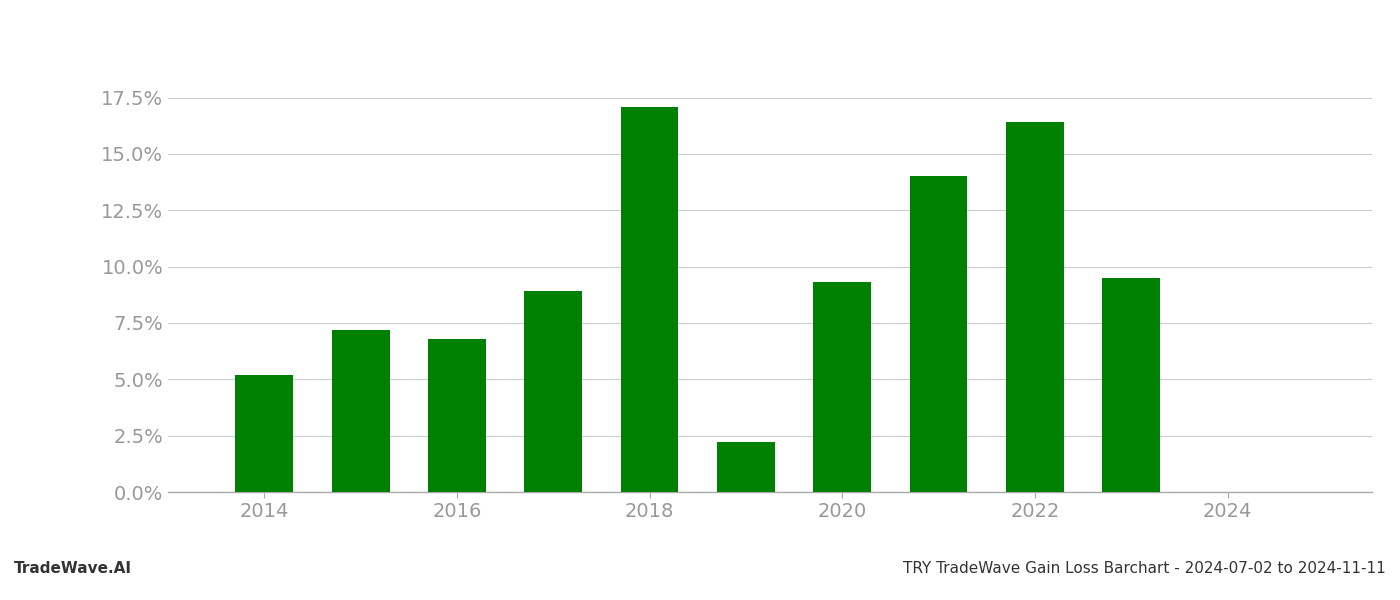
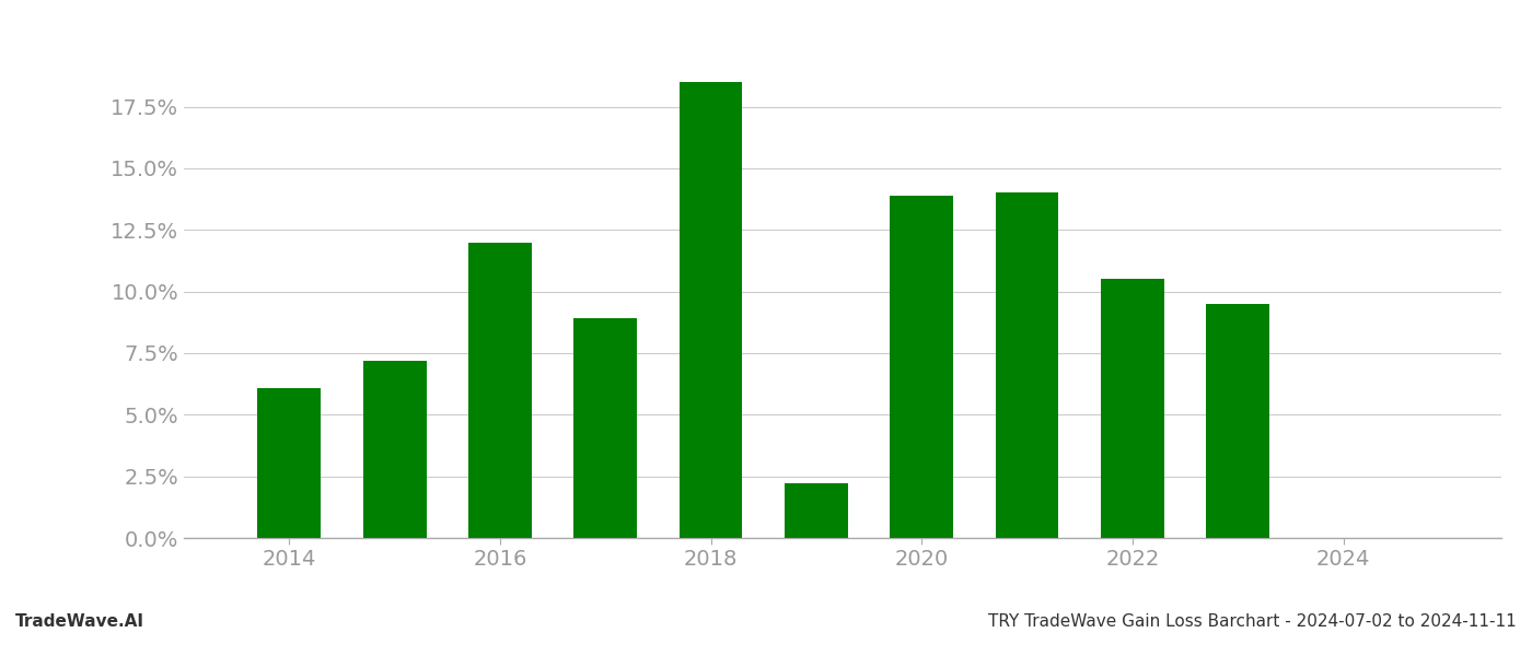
2014: 5.2% -> 6.1%
2016: 6.8% -> 12.0%
2018: 17.1% -> 18.5%
2020: 9.3% -> 13.9%
2022: 16.4% -> 10.5%
